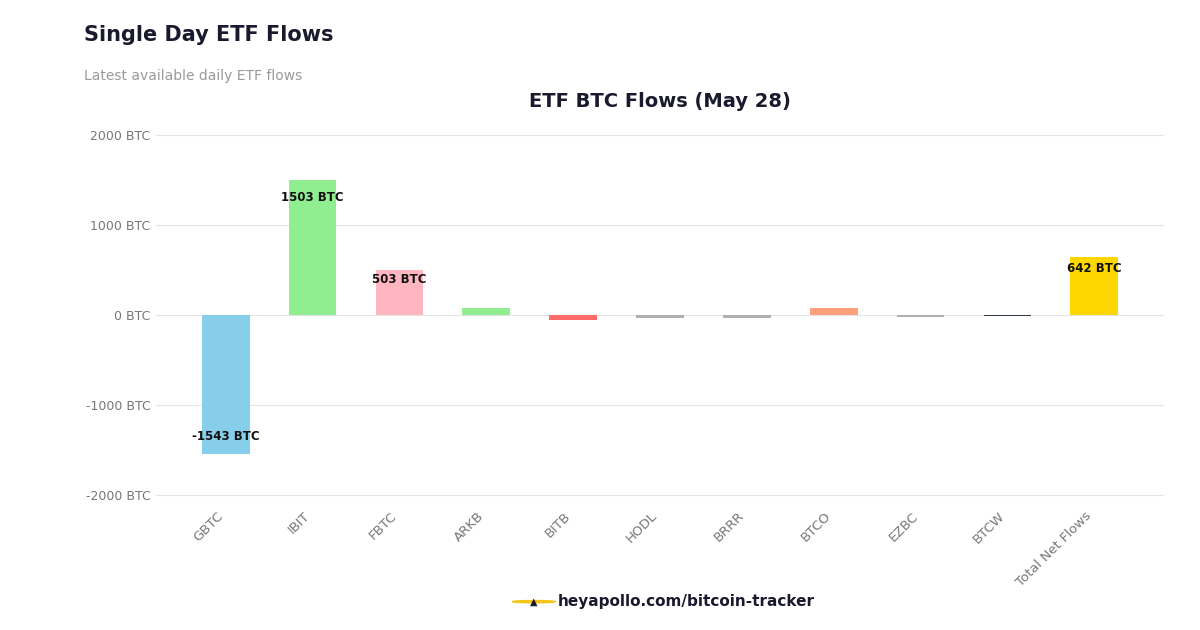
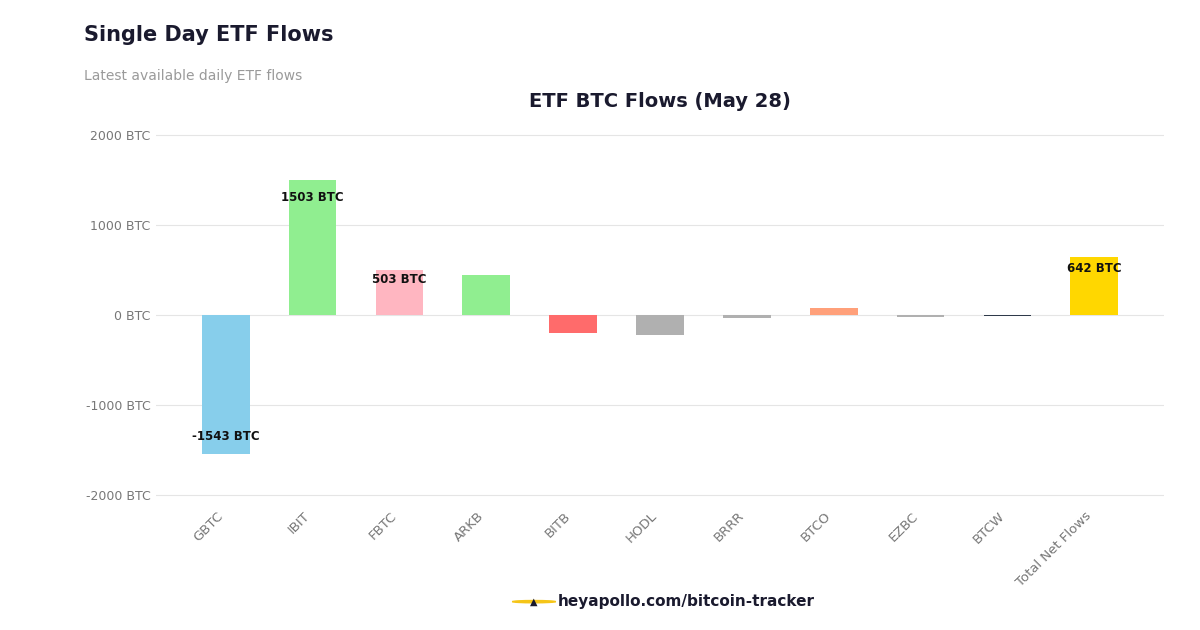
ARKB: 80 BTC -> 440 BTC
BITB: -50 BTC -> -200 BTC
HODL: -30 BTC -> -220 BTC
